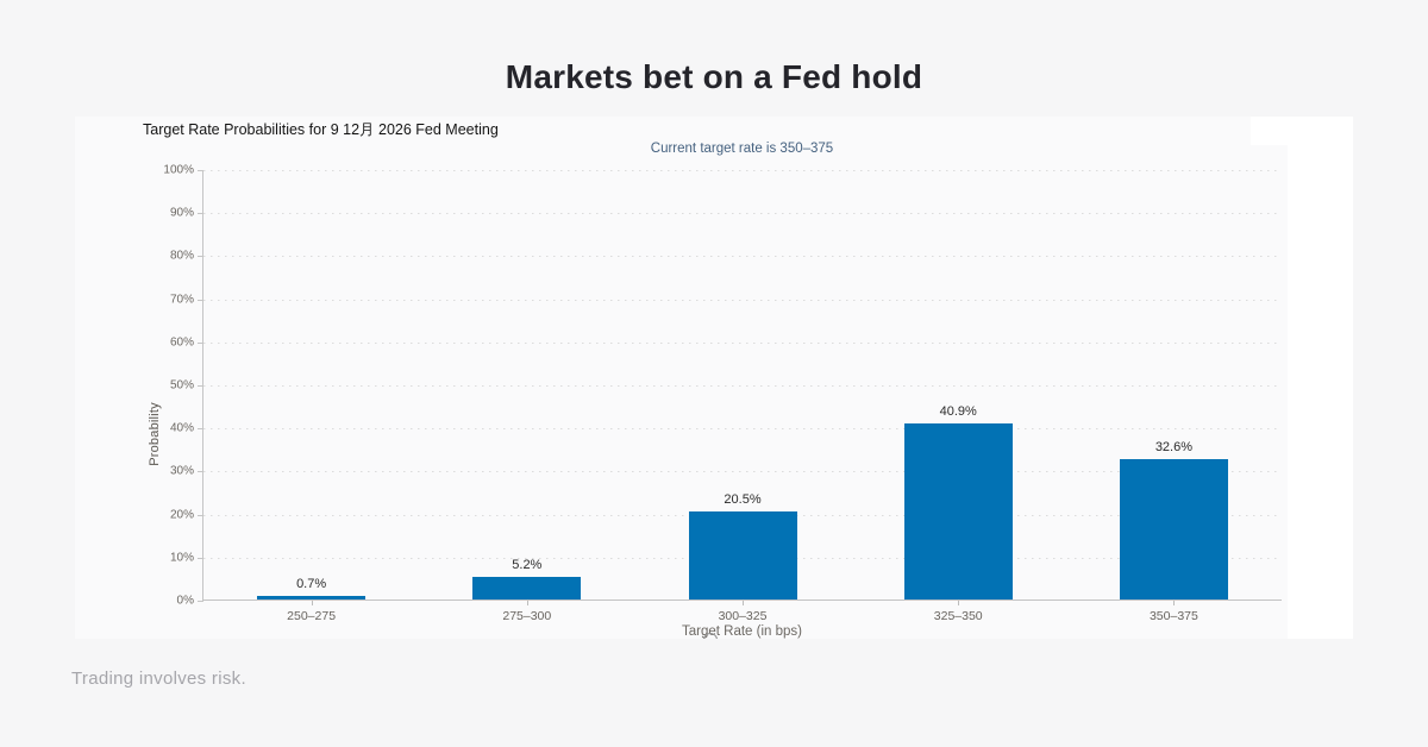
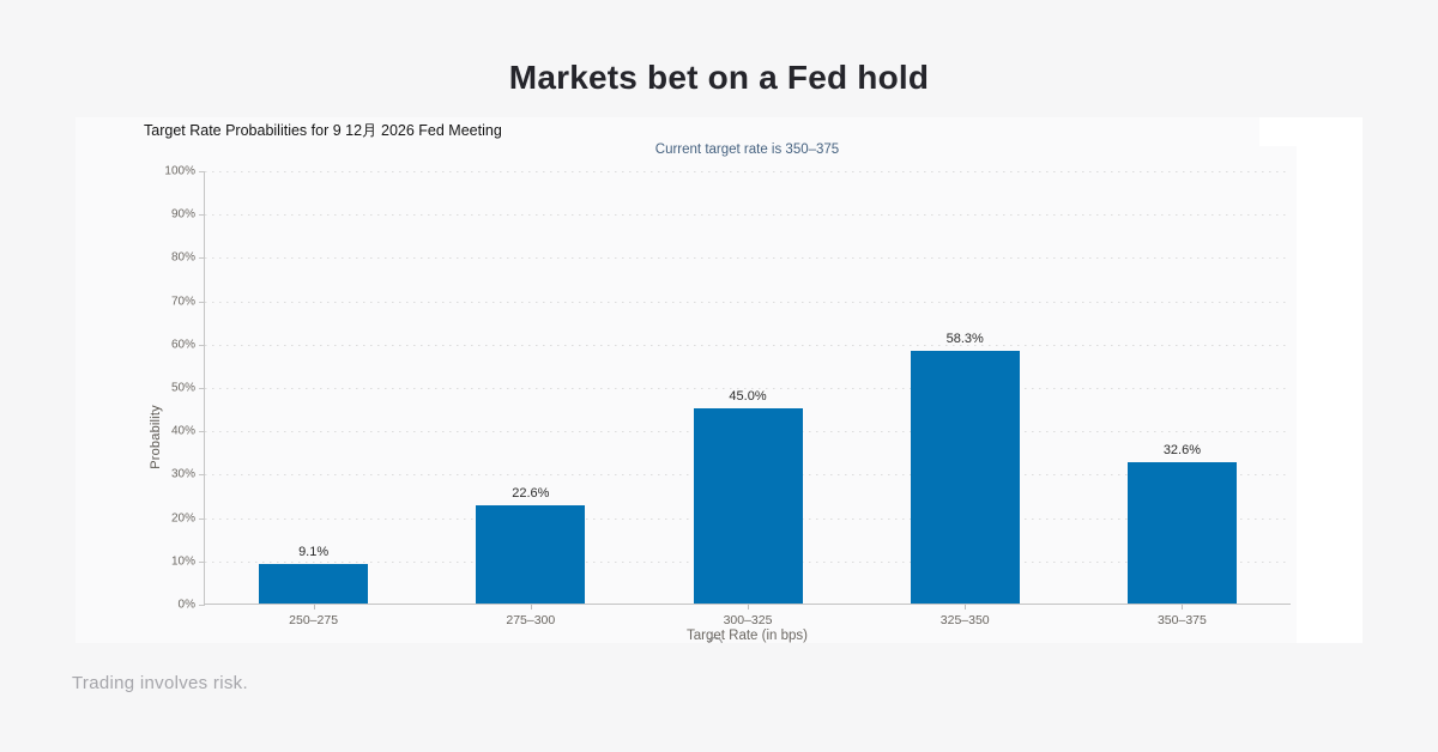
250–275: 0.7% -> 9.1%
275–300: 5.2% -> 22.6%
300–325: 20.5% -> 45.0%
325–350: 40.9% -> 58.3%
